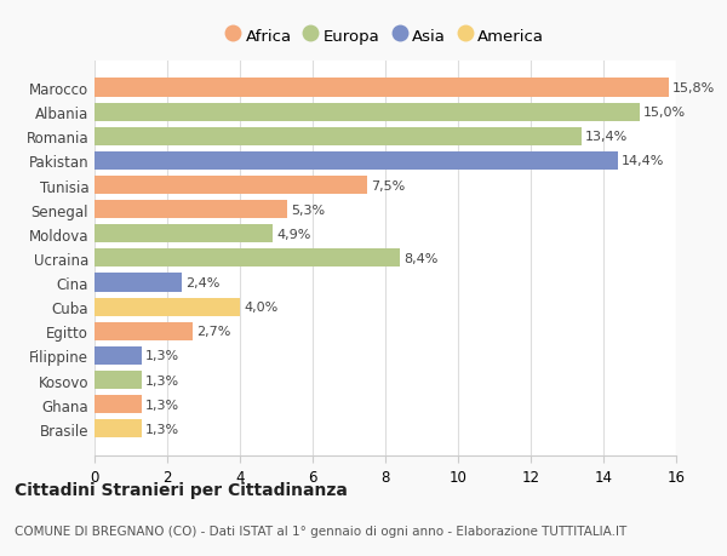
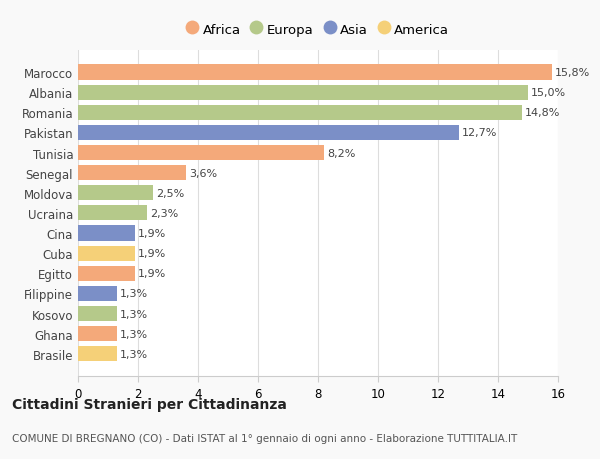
Romania: 13,4% -> 14,8%
Pakistan: 14,4% -> 12,7%
Tunisia: 7,5% -> 8,2%
Senegal: 5,3% -> 3,6%
Moldova: 4,9% -> 2,5%
Ucraina: 8,4% -> 2,3%
Cina: 2,4% -> 1,9%
Cuba: 4,0% -> 1,9%
Egitto: 2,7% -> 1,9%
